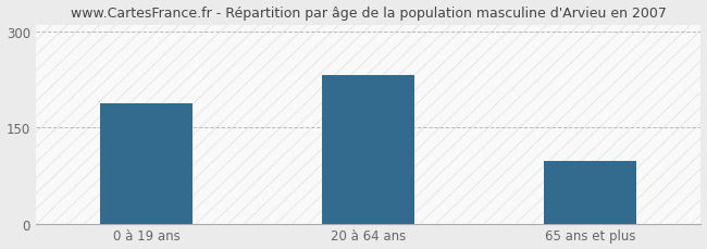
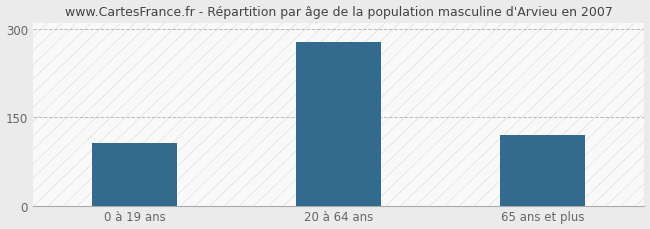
0 à 19 ans: 188 -> 107
20 à 64 ans: 232 -> 278
65 ans et plus: 98 -> 120
